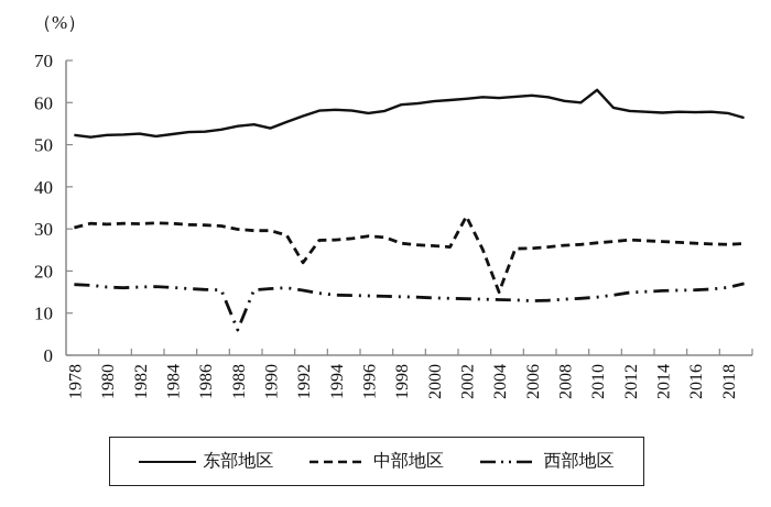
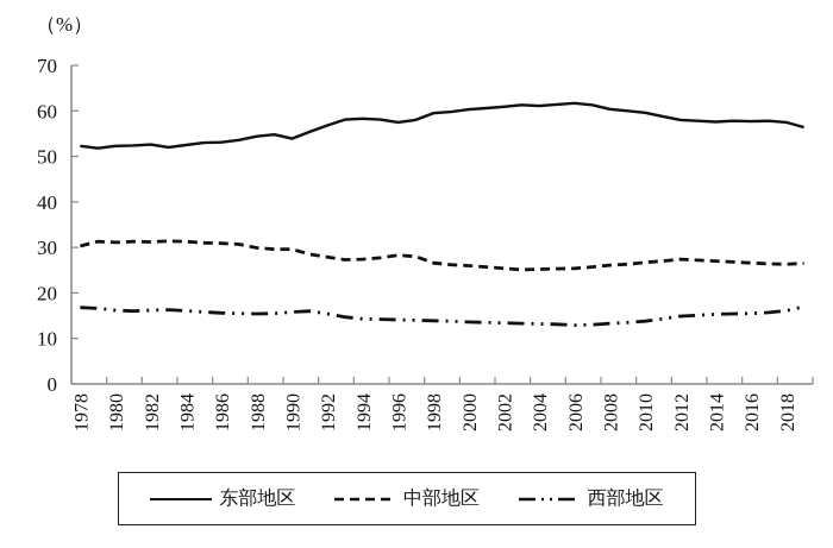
西部地区/1988: 6 -> 15
中部地区/1992: 22 -> 28
中部地区/2002: 33 -> 25
中部地区/2004: 15 -> 25
东部地区/2010: 63 -> 60
